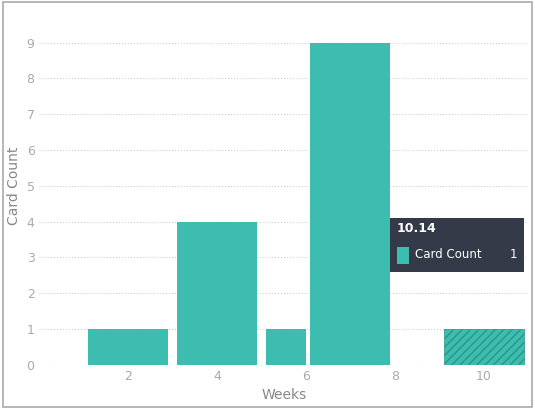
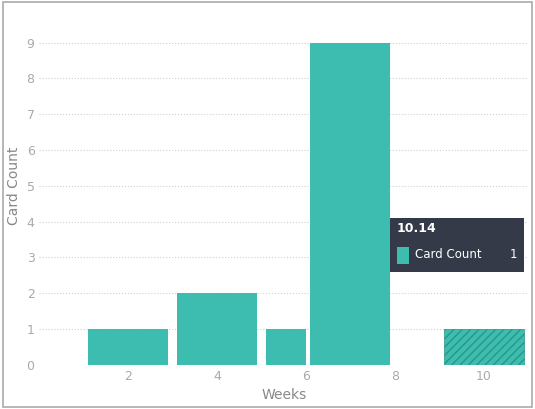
4: 4 -> 2
